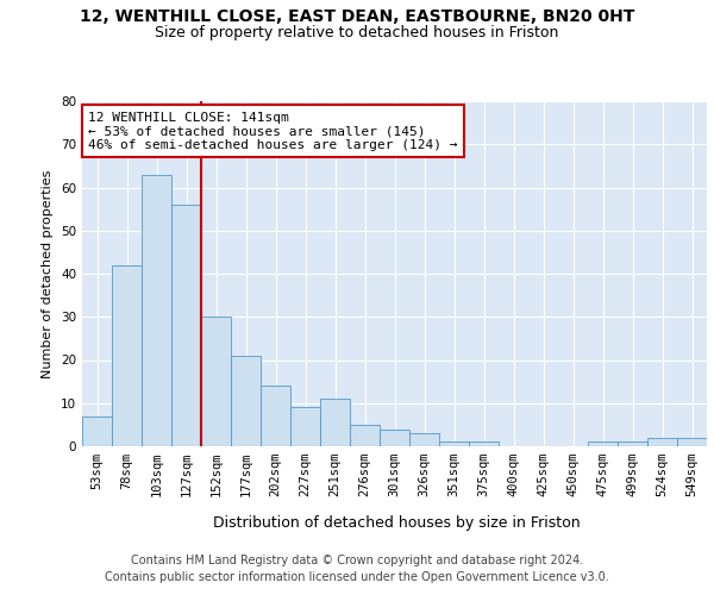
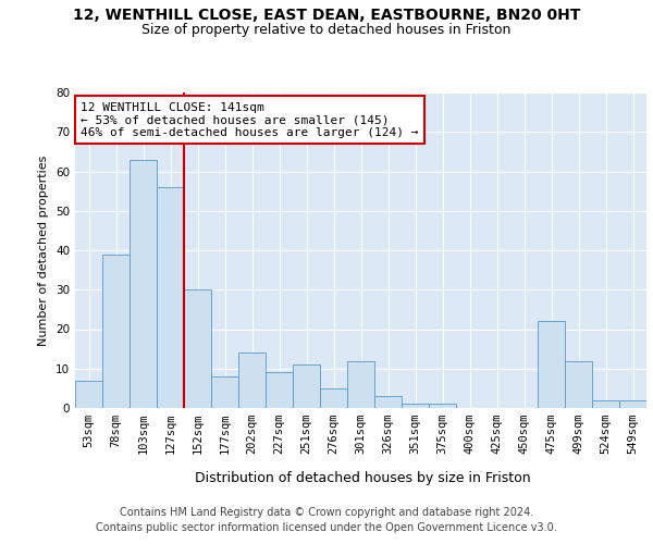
78sqm: 42 -> 39
177sqm: 21 -> 8
301sqm: 4 -> 12
475sqm: 1 -> 22
499sqm: 1 -> 12
